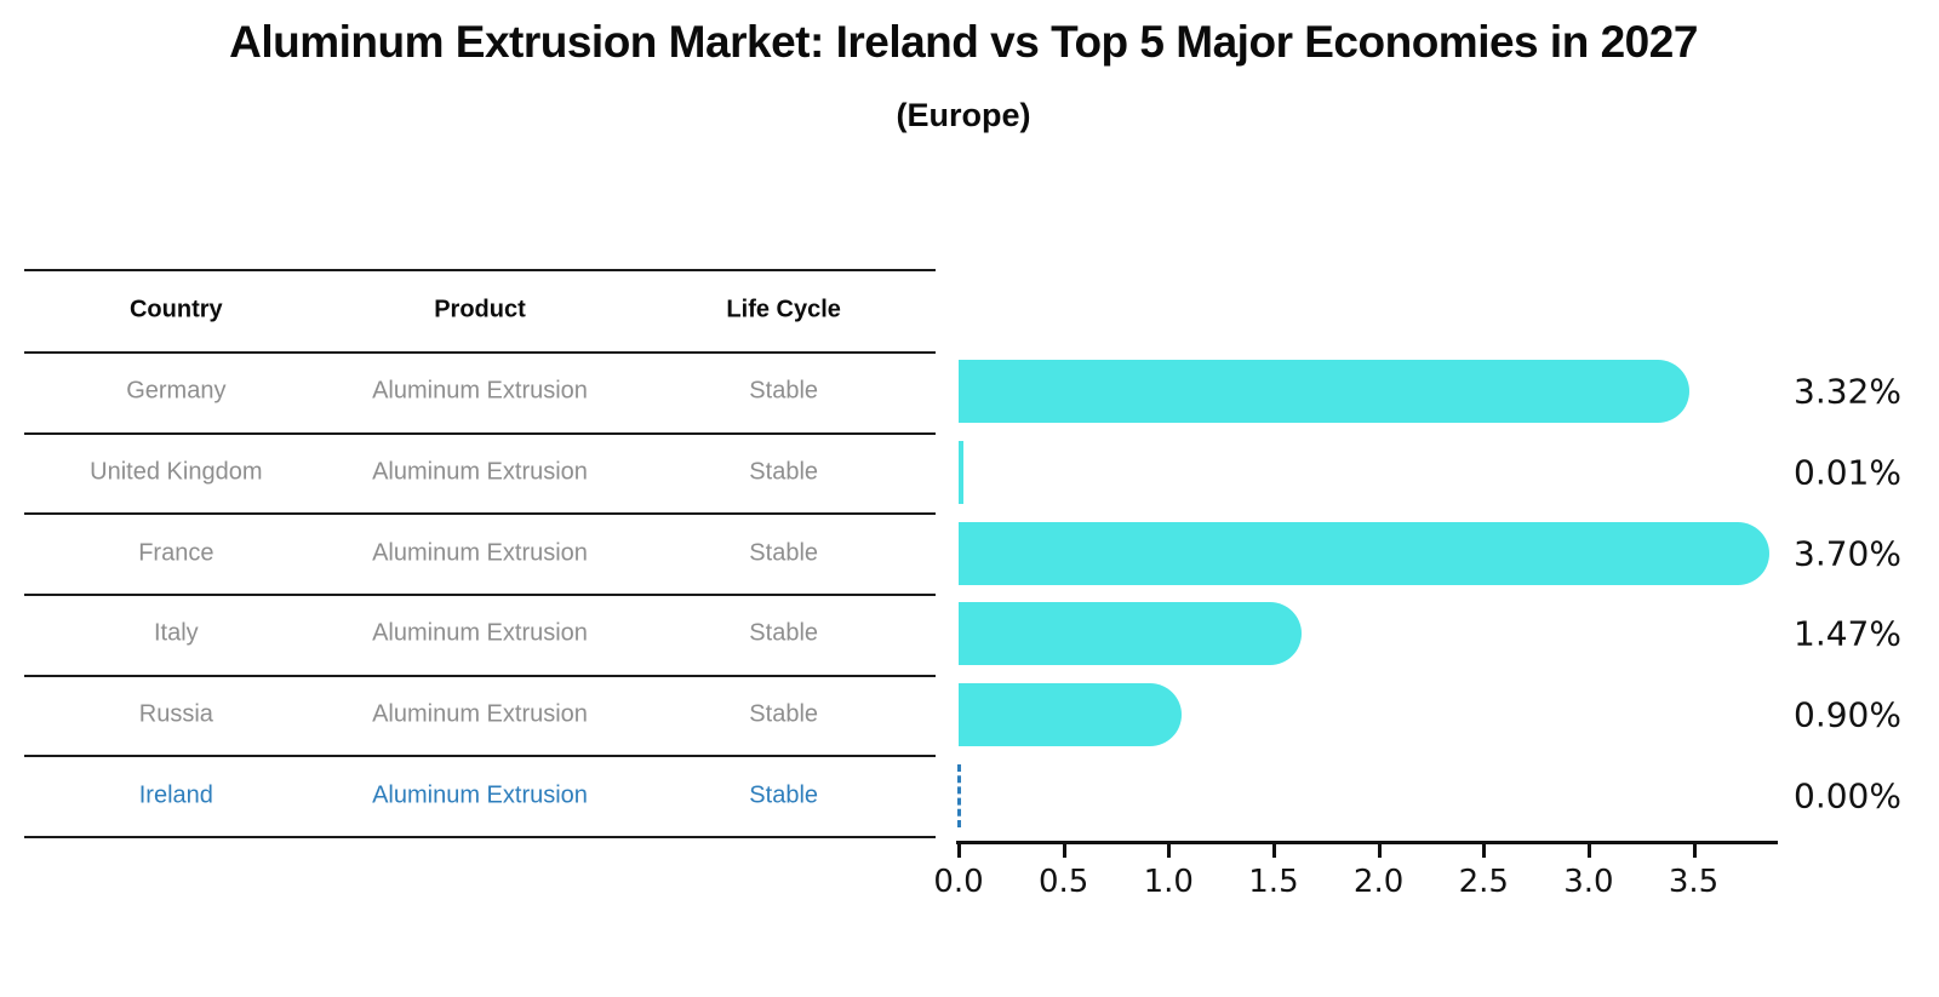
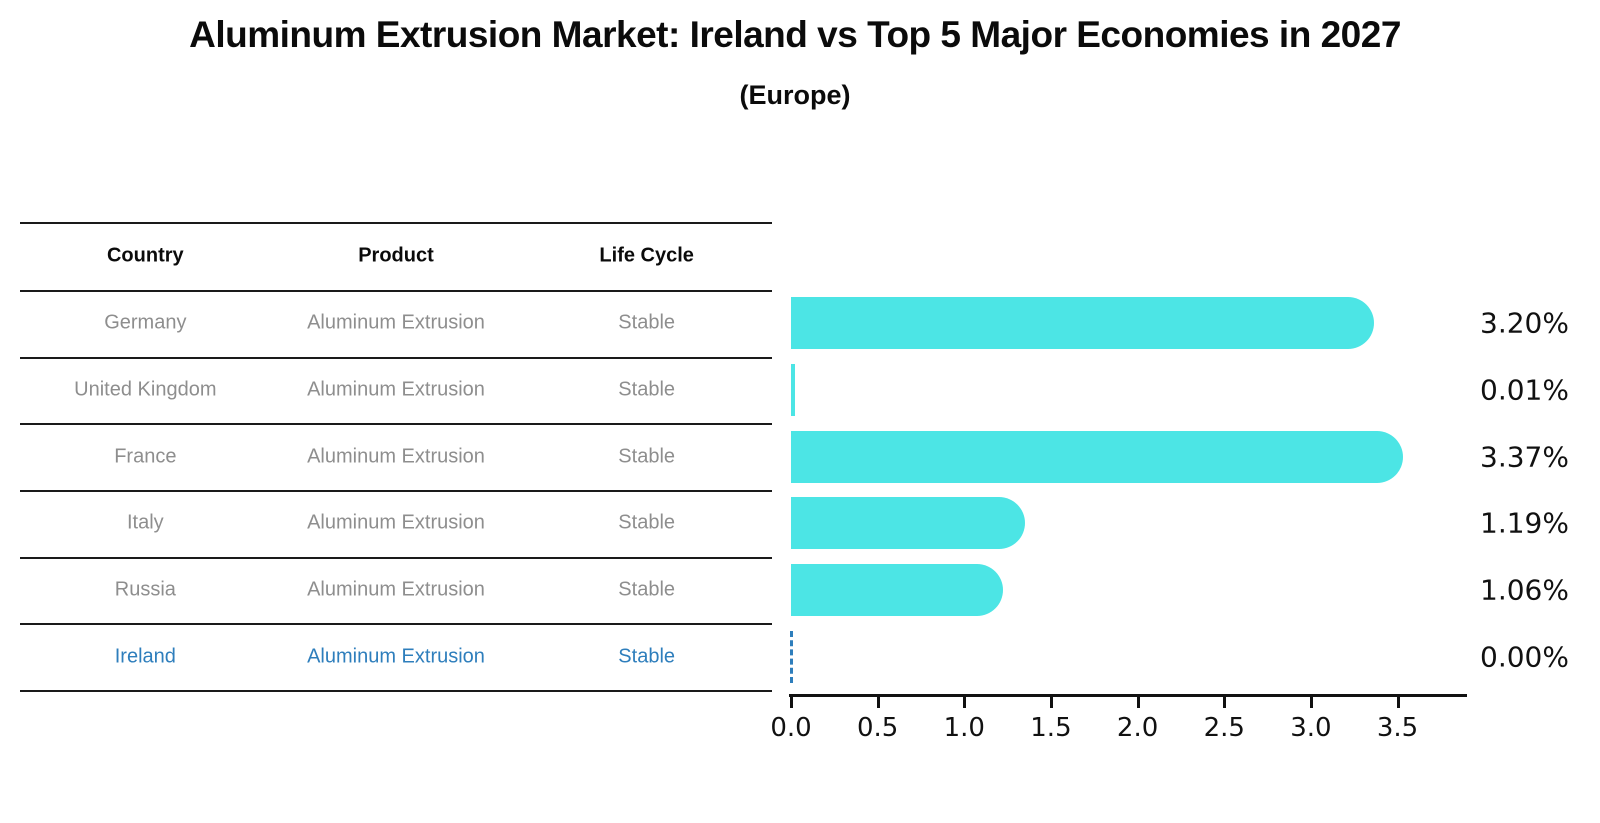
Germany: 3.32% -> 3.20%
France: 3.70% -> 3.37%
Italy: 1.47% -> 1.19%
Russia: 0.90% -> 1.06%
